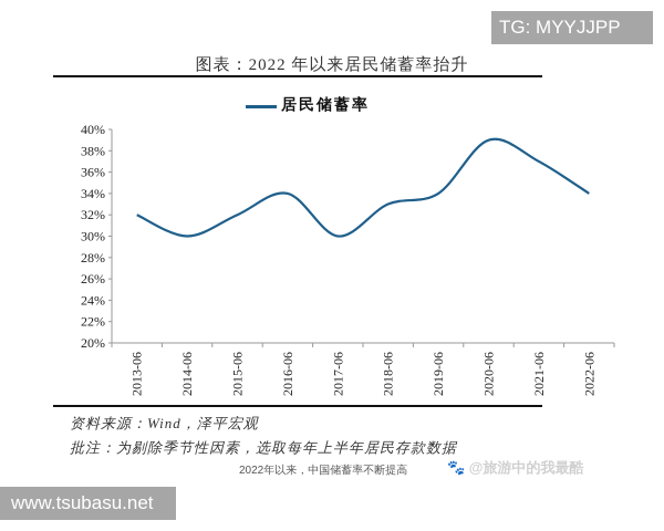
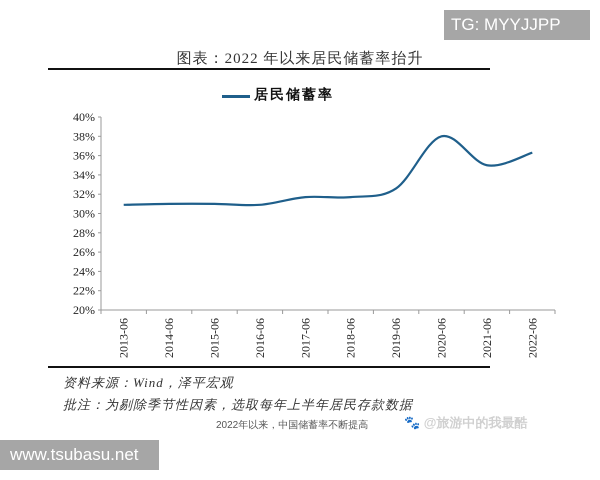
2013-06: 32% -> 31%
2014-06: 30% -> 31%
2015-06: 32% -> 31%
2016-06: 34% -> 31%
2017-06: 30% -> 32%
2018-06: 33% -> 32%
2019-06: 34% -> 33%
2020-06: 39% -> 38%
2021-06: 37% -> 35%
2022-06: 34% -> 36%
